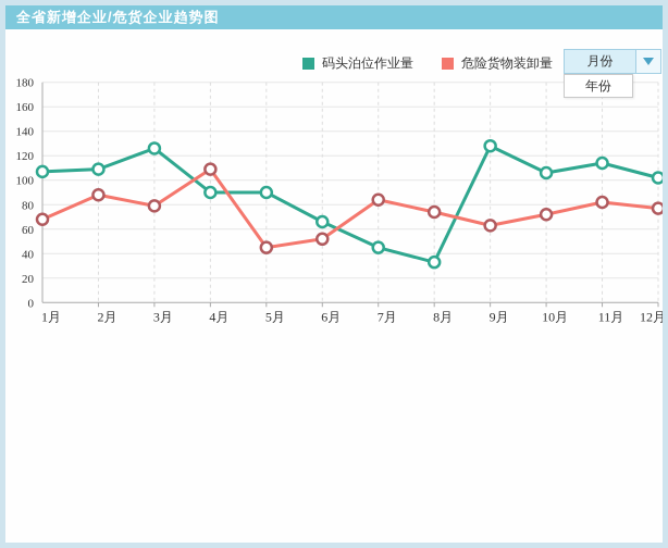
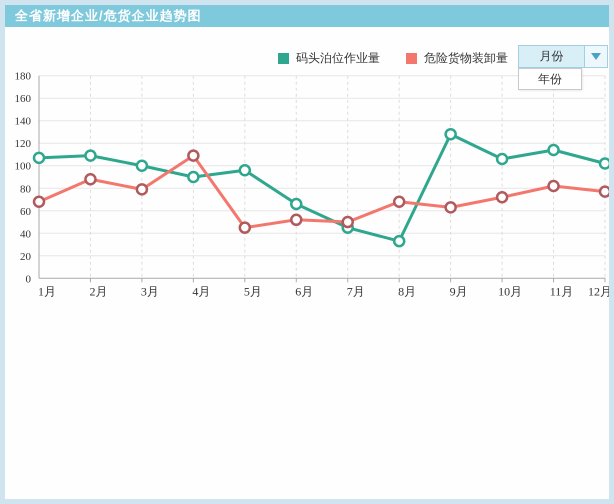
码头泊位作业量/3月: 126 -> 100
码头泊位作业量/5月: 90 -> 96
危险货物装卸量/7月: 84 -> 50
危险货物装卸量/8月: 74 -> 68
